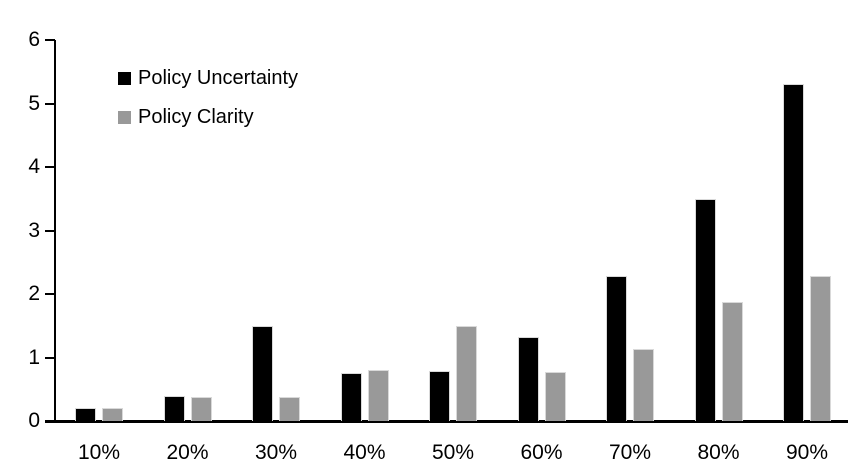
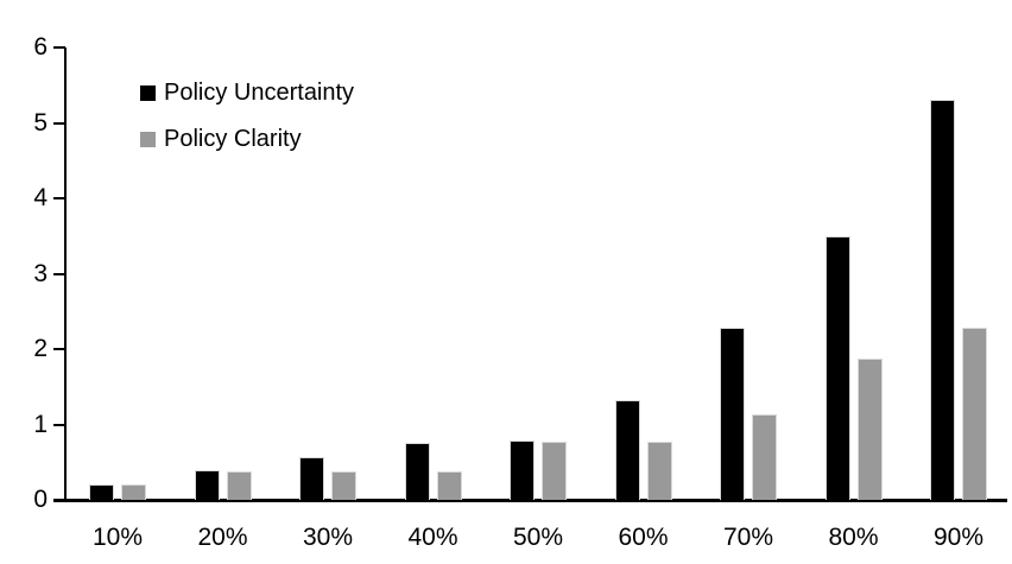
Policy Uncertainty/30%: 1.5 -> 0.6
Policy Clarity/40%: 0.8 -> 0.4
Policy Clarity/50%: 1.5 -> 0.8
